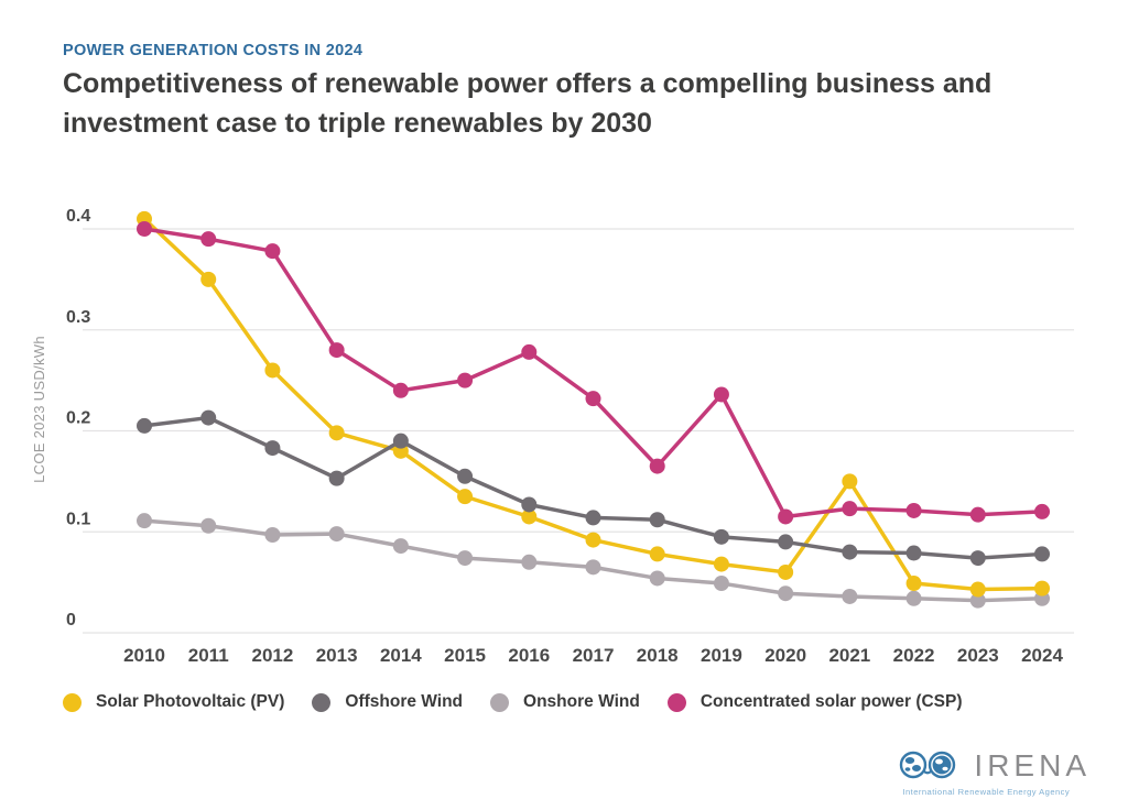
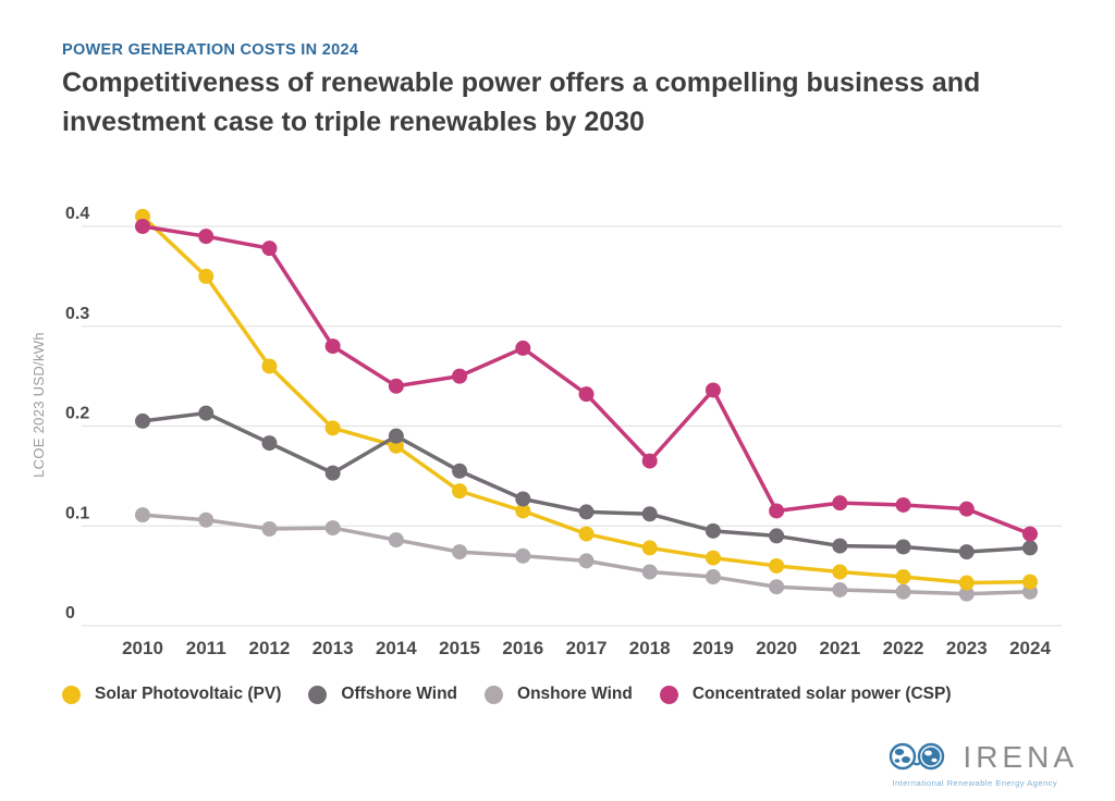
Solar Photovoltaic (PV)/2021: 0.15 -> 0.05
Concentrated solar power (CSP)/2024: 0.12 -> 0.09
